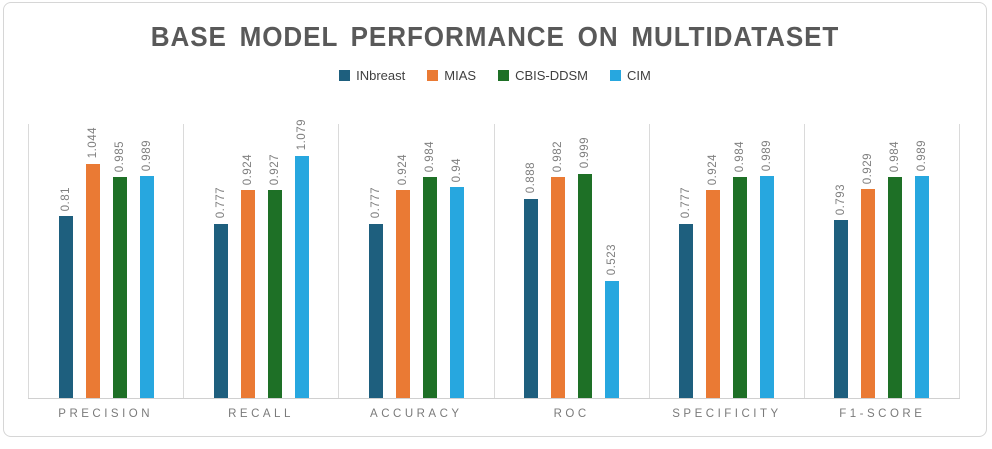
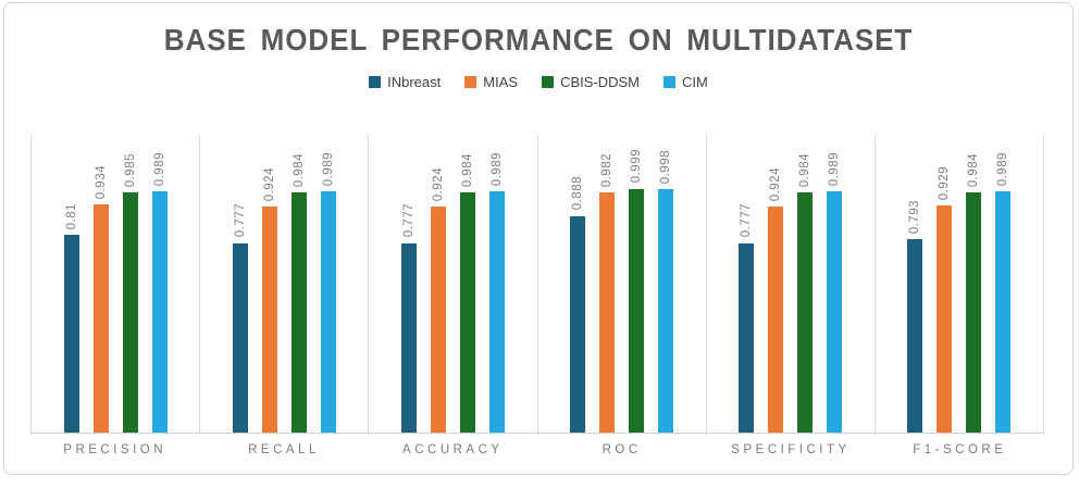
MIAS/PRECISION: 1.044 -> 0.934
CBIS-DDSM/RECALL: 0.927 -> 0.984
CIM/RECALL: 1.079 -> 0.989
CIM/ACCURACY: 0.94 -> 0.989
CIM/ROC: 0.523 -> 0.998
